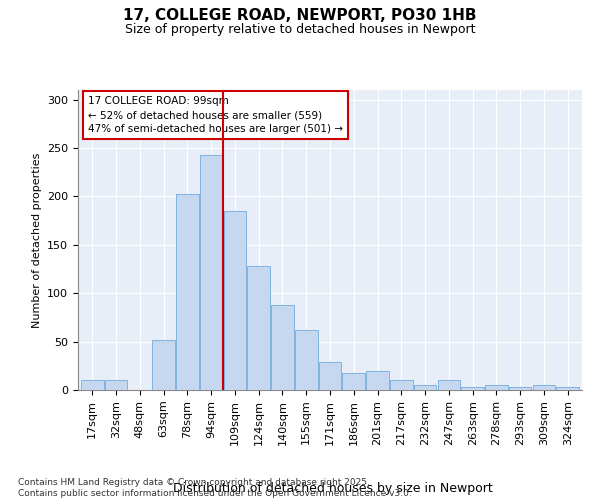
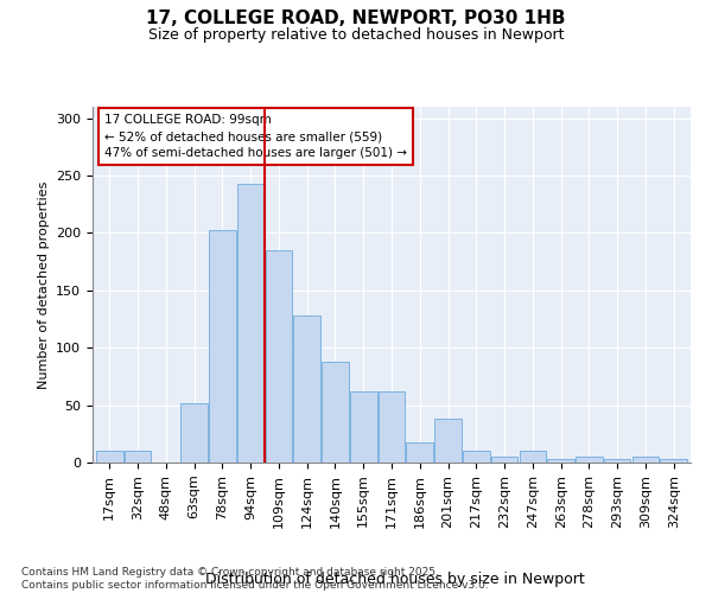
171sqm: 29 -> 62
201sqm: 20 -> 38
